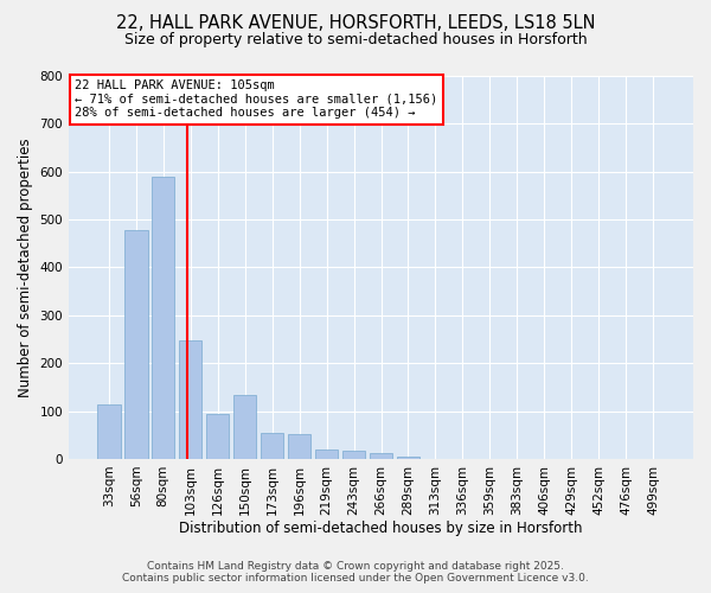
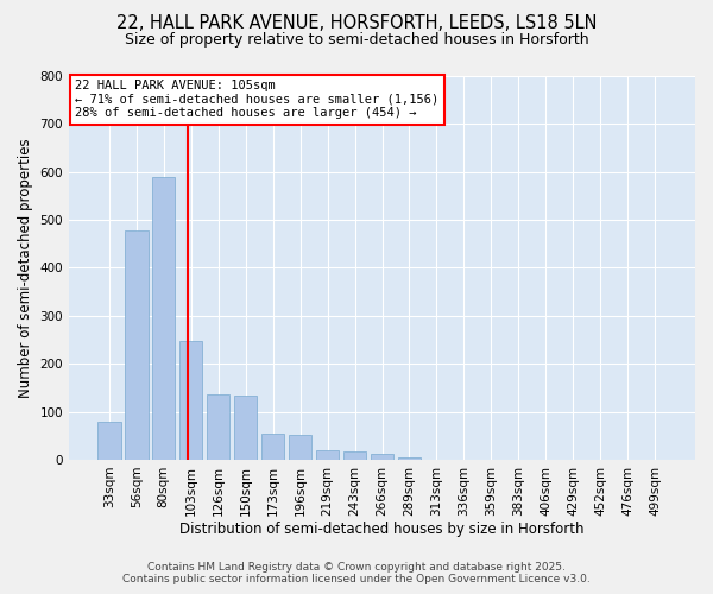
33sqm: 115 -> 78
126sqm: 95 -> 135
